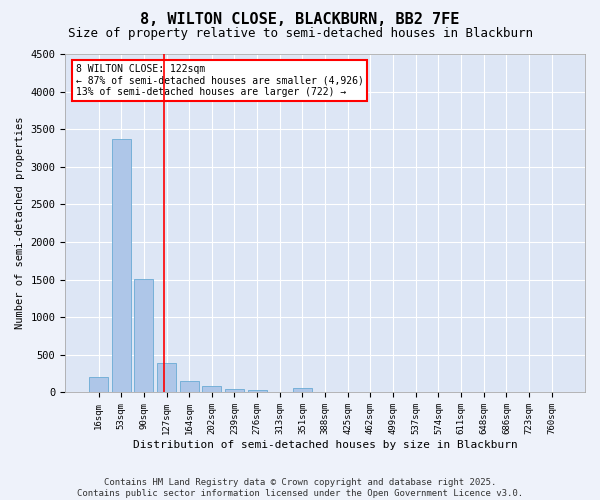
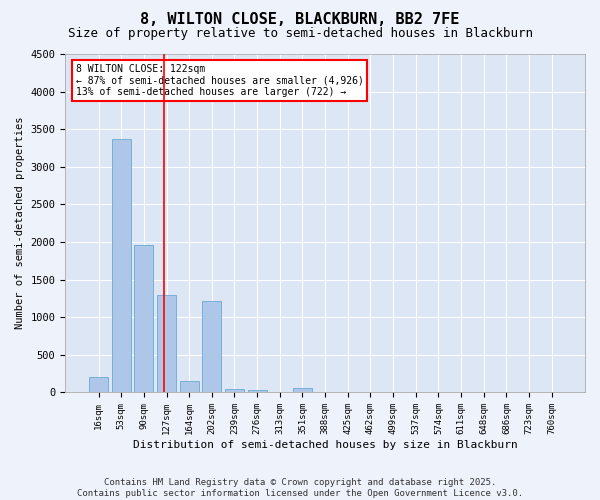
90sqm: 1510 -> 1960
127sqm: 390 -> 1300
202sqm: 80 -> 1220
